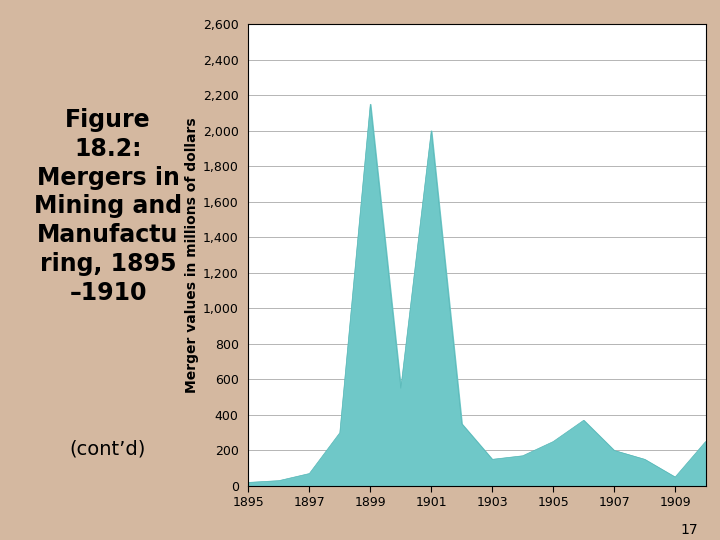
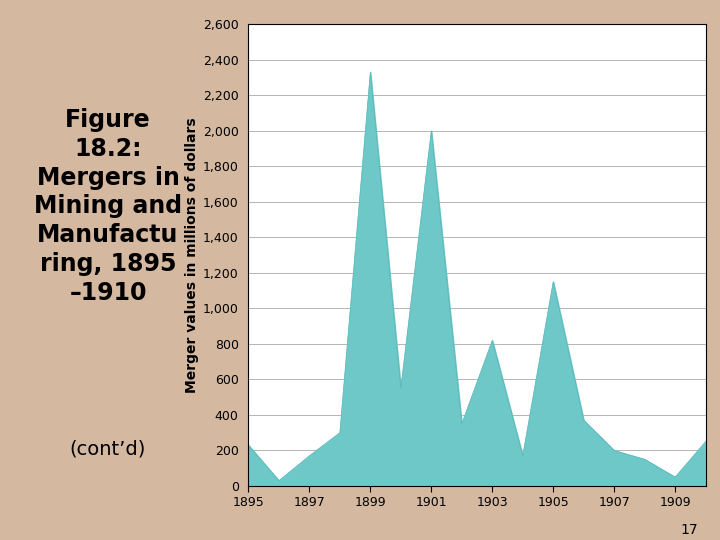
1895: 20 -> 230
1897: 70 -> 170
1899: 2,150 -> 2,330
1903: 150 -> 820
1905: 250 -> 1,150
